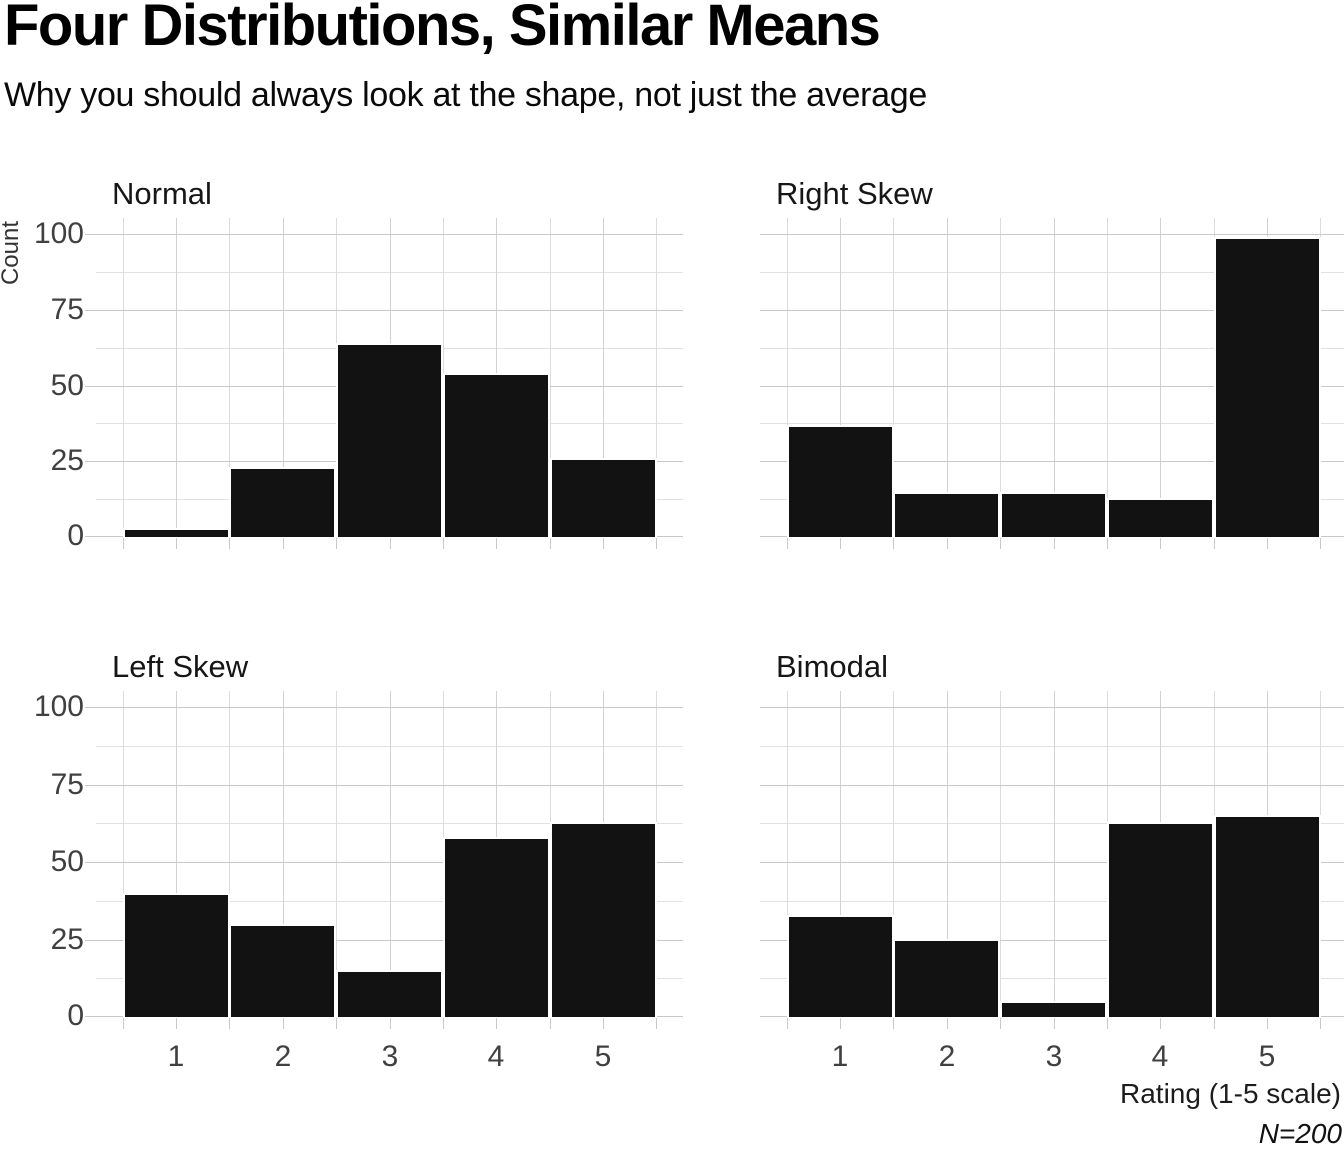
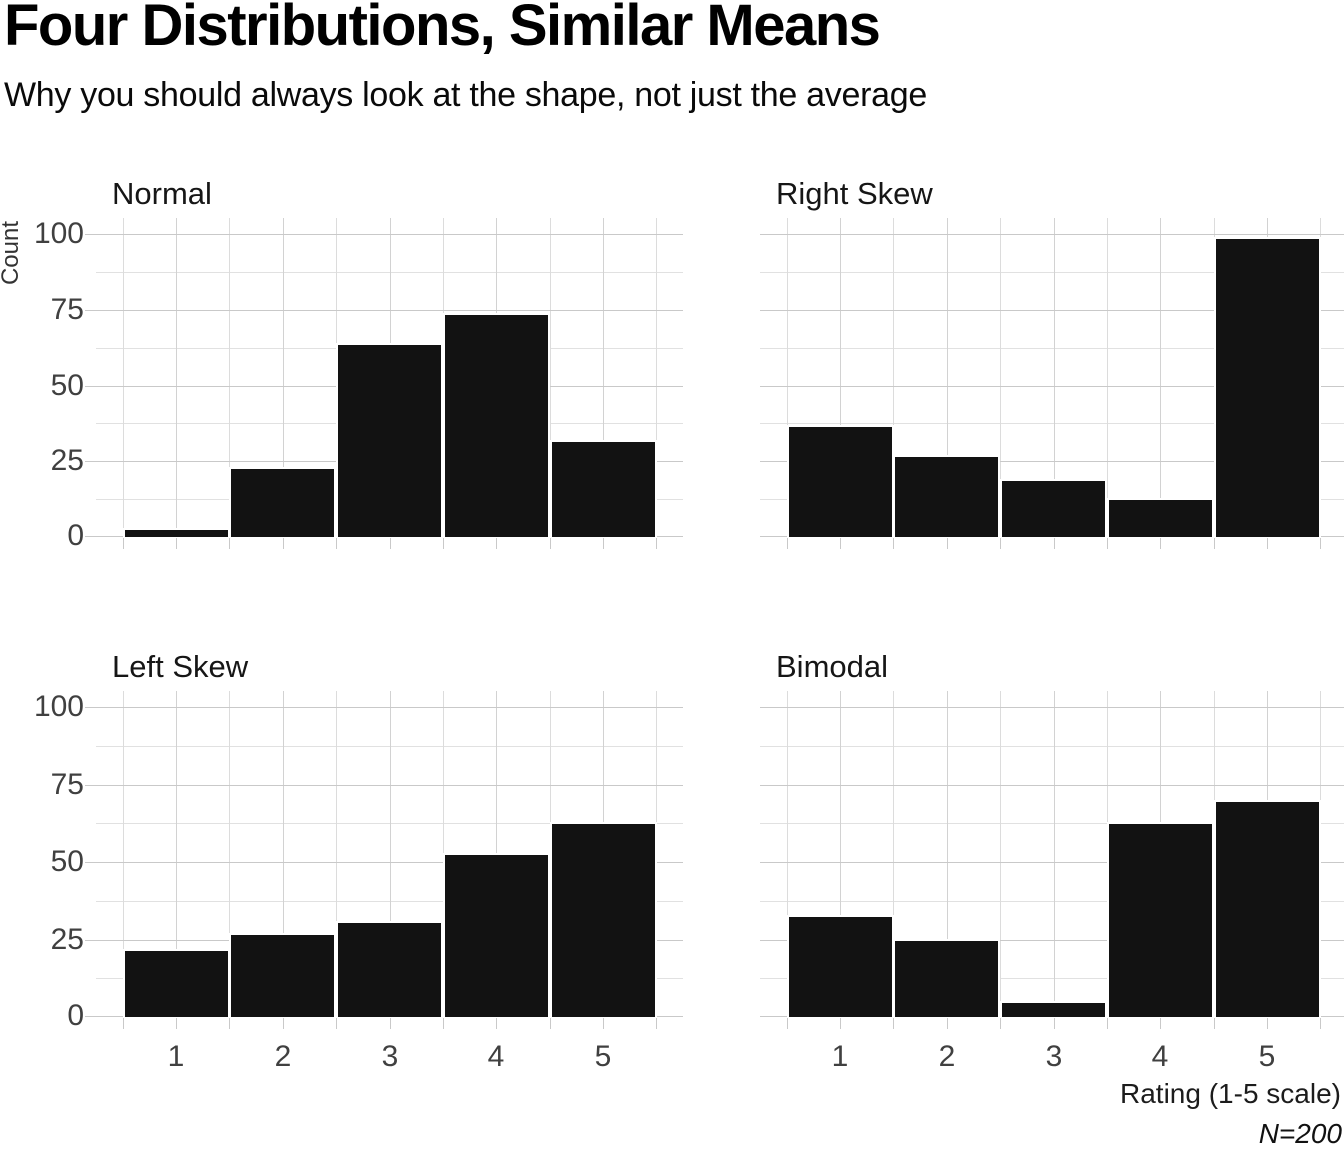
Left Skew/1: 40 -> 22
Right Skew/2: 15 -> 27
Left Skew/2: 30 -> 27
Right Skew/3: 15 -> 19
Left Skew/3: 15 -> 31
Normal/4: 54 -> 74
Left Skew/4: 58 -> 53
Normal/5: 26 -> 32
Bimodal/5: 65 -> 70
